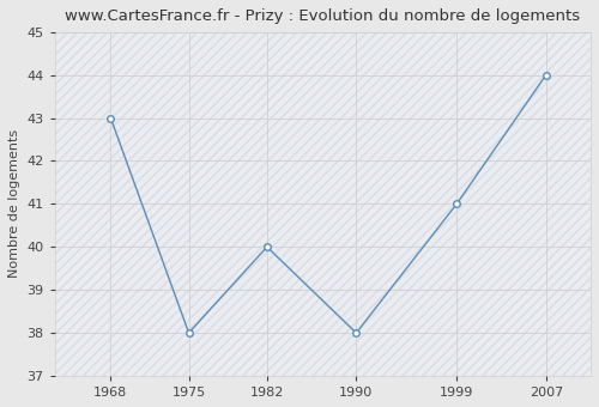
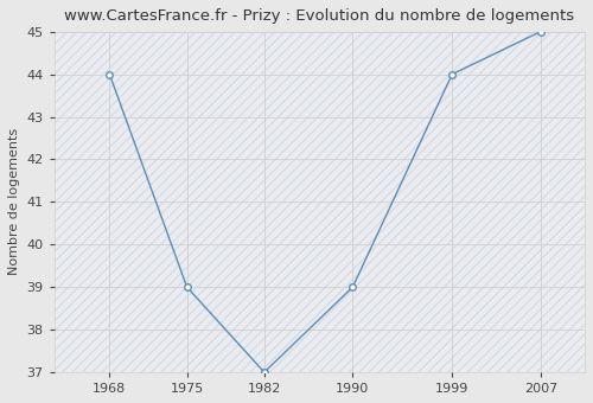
1968: 43 -> 44
1975: 38 -> 39
1982: 40 -> 37
1990: 38 -> 39
1999: 41 -> 44
2007: 44 -> 45
